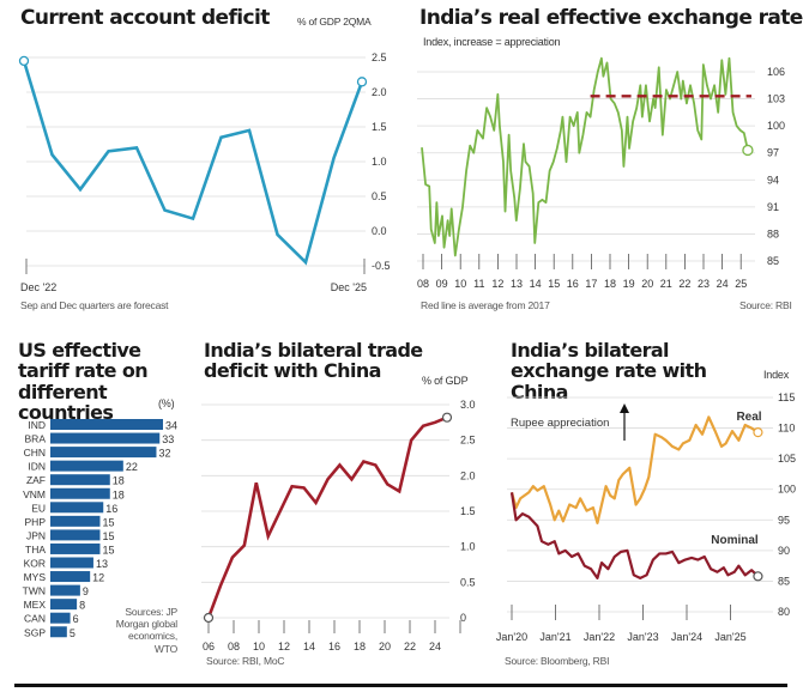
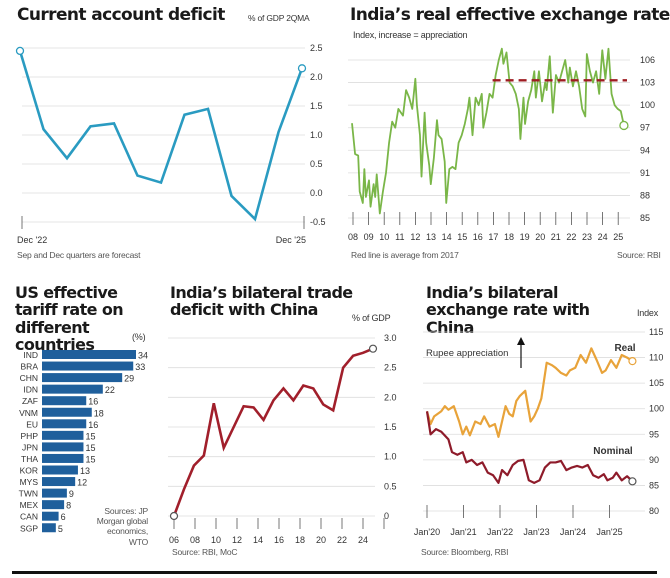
US effective tariff rate on different countries/CHN: 32 -> 29
US effective tariff rate on different countries/ZAF: 18 -> 16
